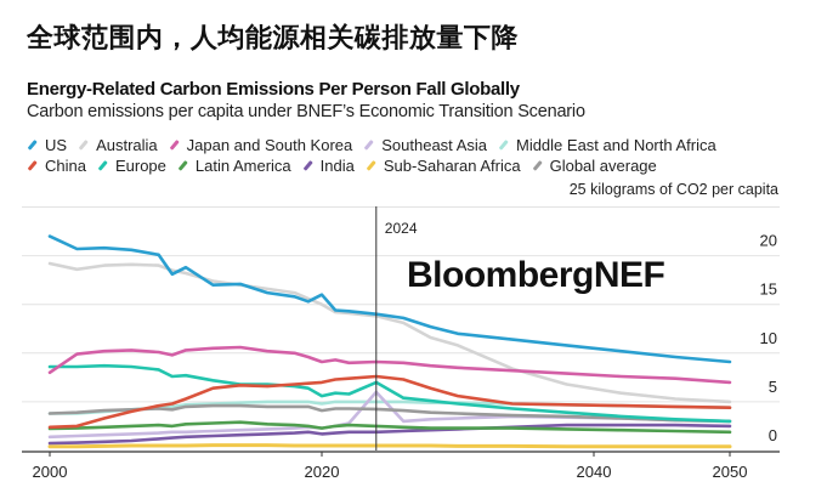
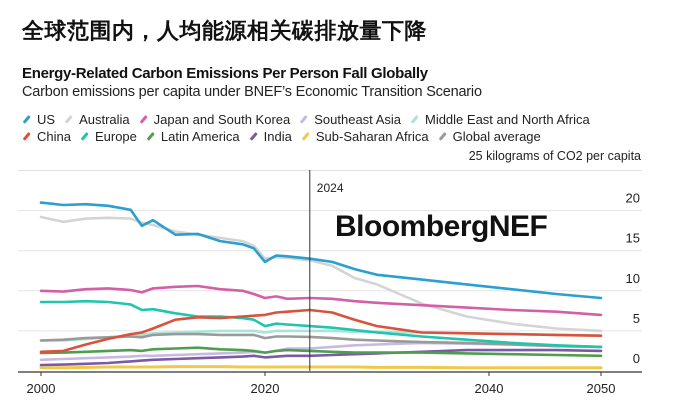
US/2000: 22 -> 21
Japan and South Korea/2000: 8 -> 10
US/2020: 16 -> 14
Australia/2020: 15 -> 14
Southeast Asia/2024: 6 -> 3
Europe/2024: 7 -> 6
